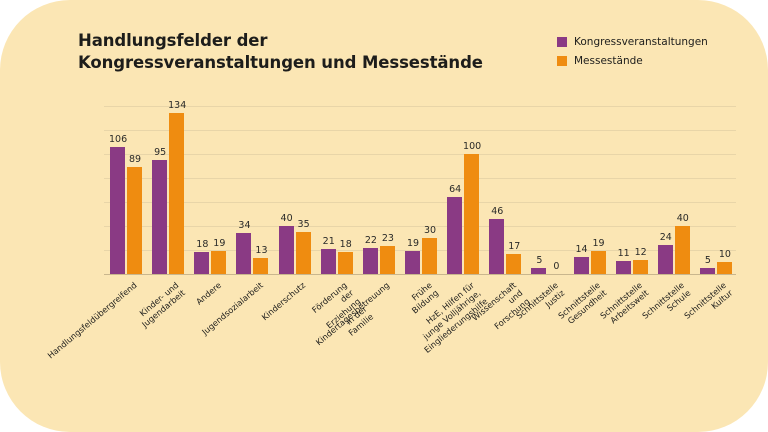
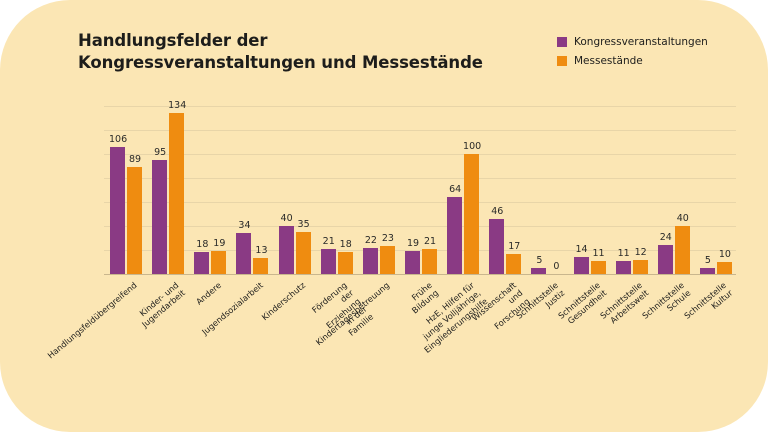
Messestände/Frühe Bildung: 30 -> 21
Messestände/Schnittstelle Gesundheit: 19 -> 11
